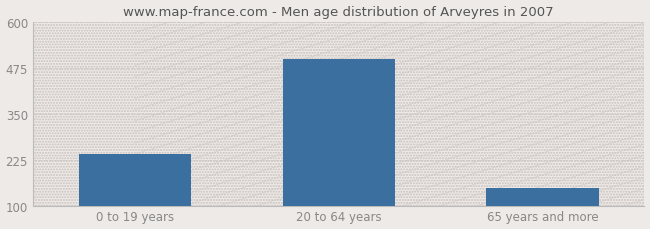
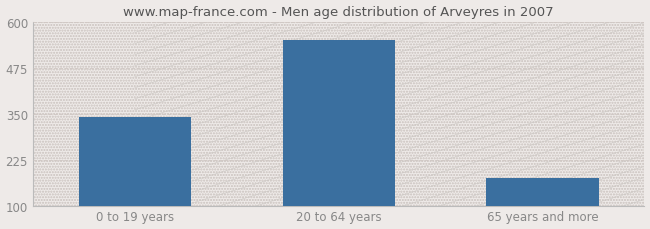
0 to 19 years: 240 -> 340
20 to 64 years: 497 -> 550
65 years and more: 148 -> 175
